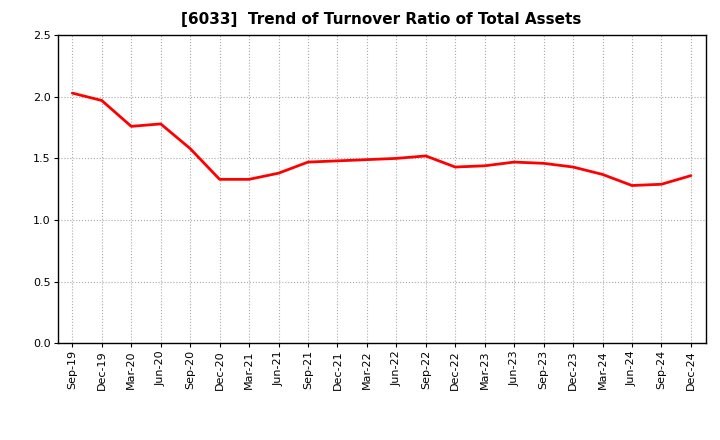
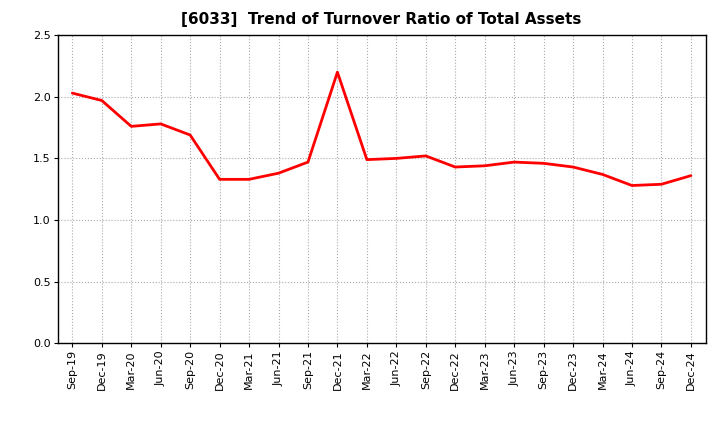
Sep-20: 1.58 -> 1.69
Dec-21: 1.48 -> 2.20
